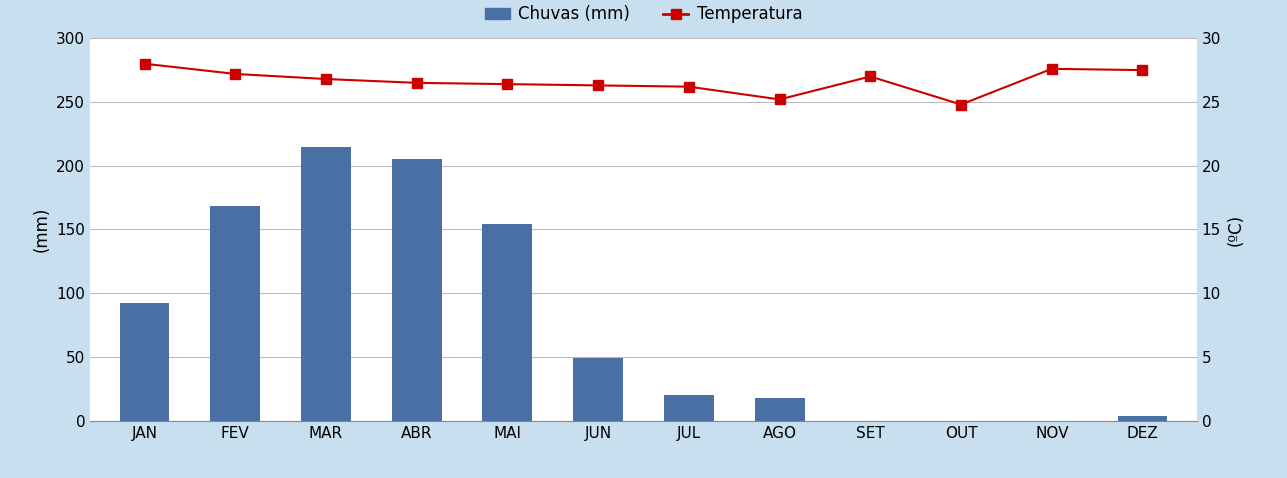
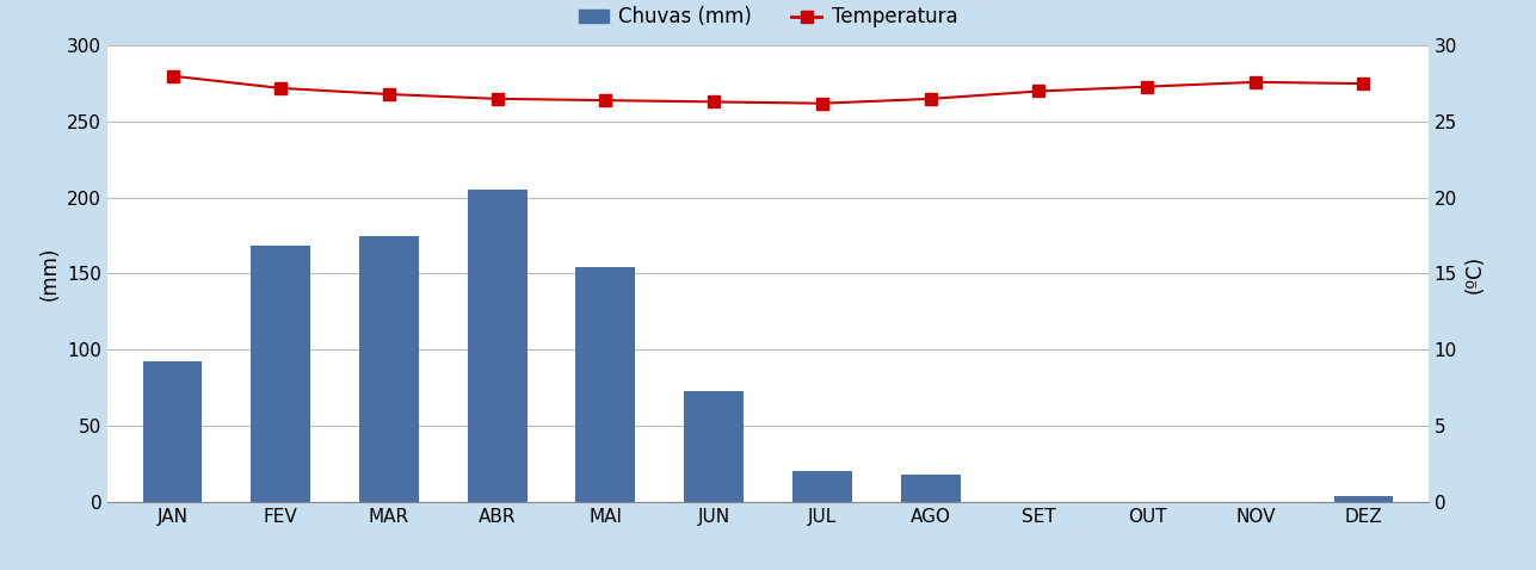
Chuvas (mm)/MAR: 215 -> 175
Chuvas (mm)/JUN: 49 -> 73
Temperatura/AGO: 25.2 -> 26.5
Temperatura/OUT: 24.8 -> 27.3
